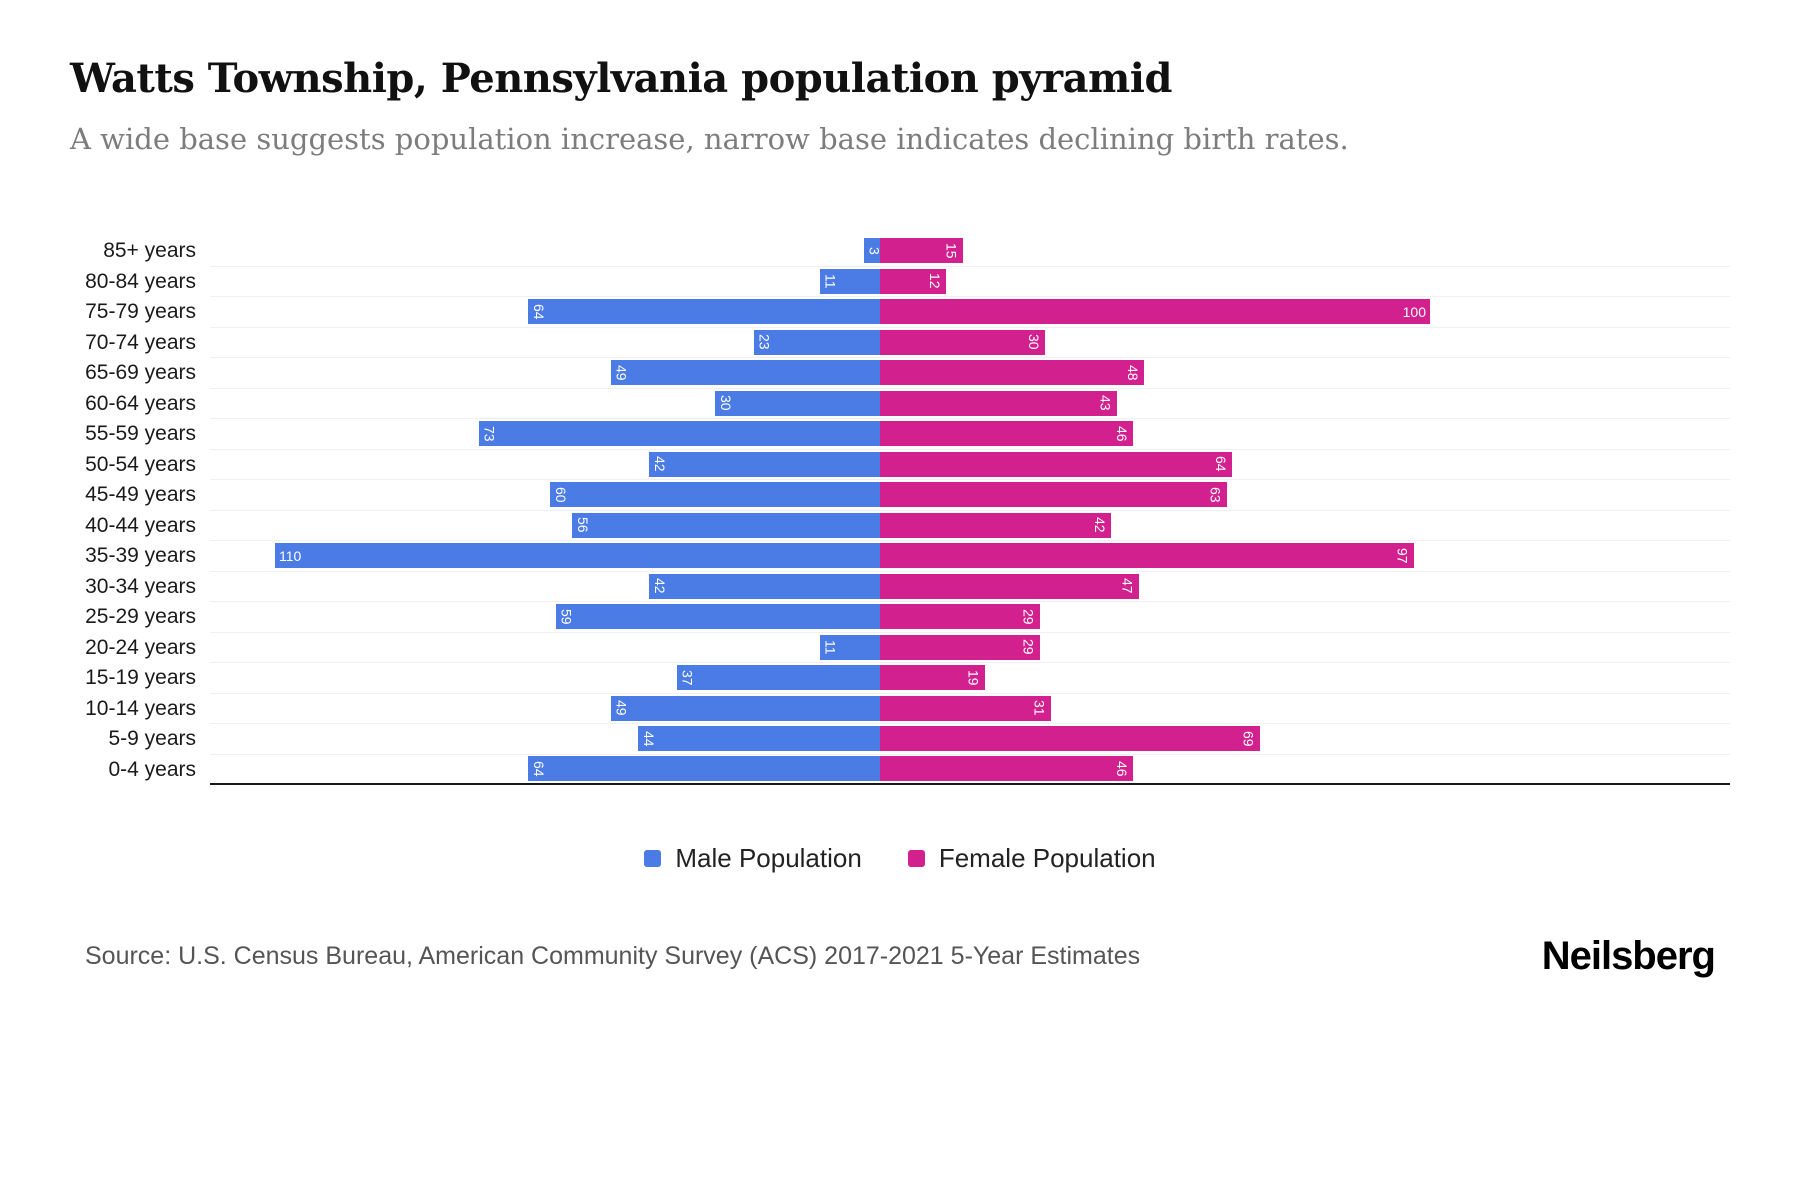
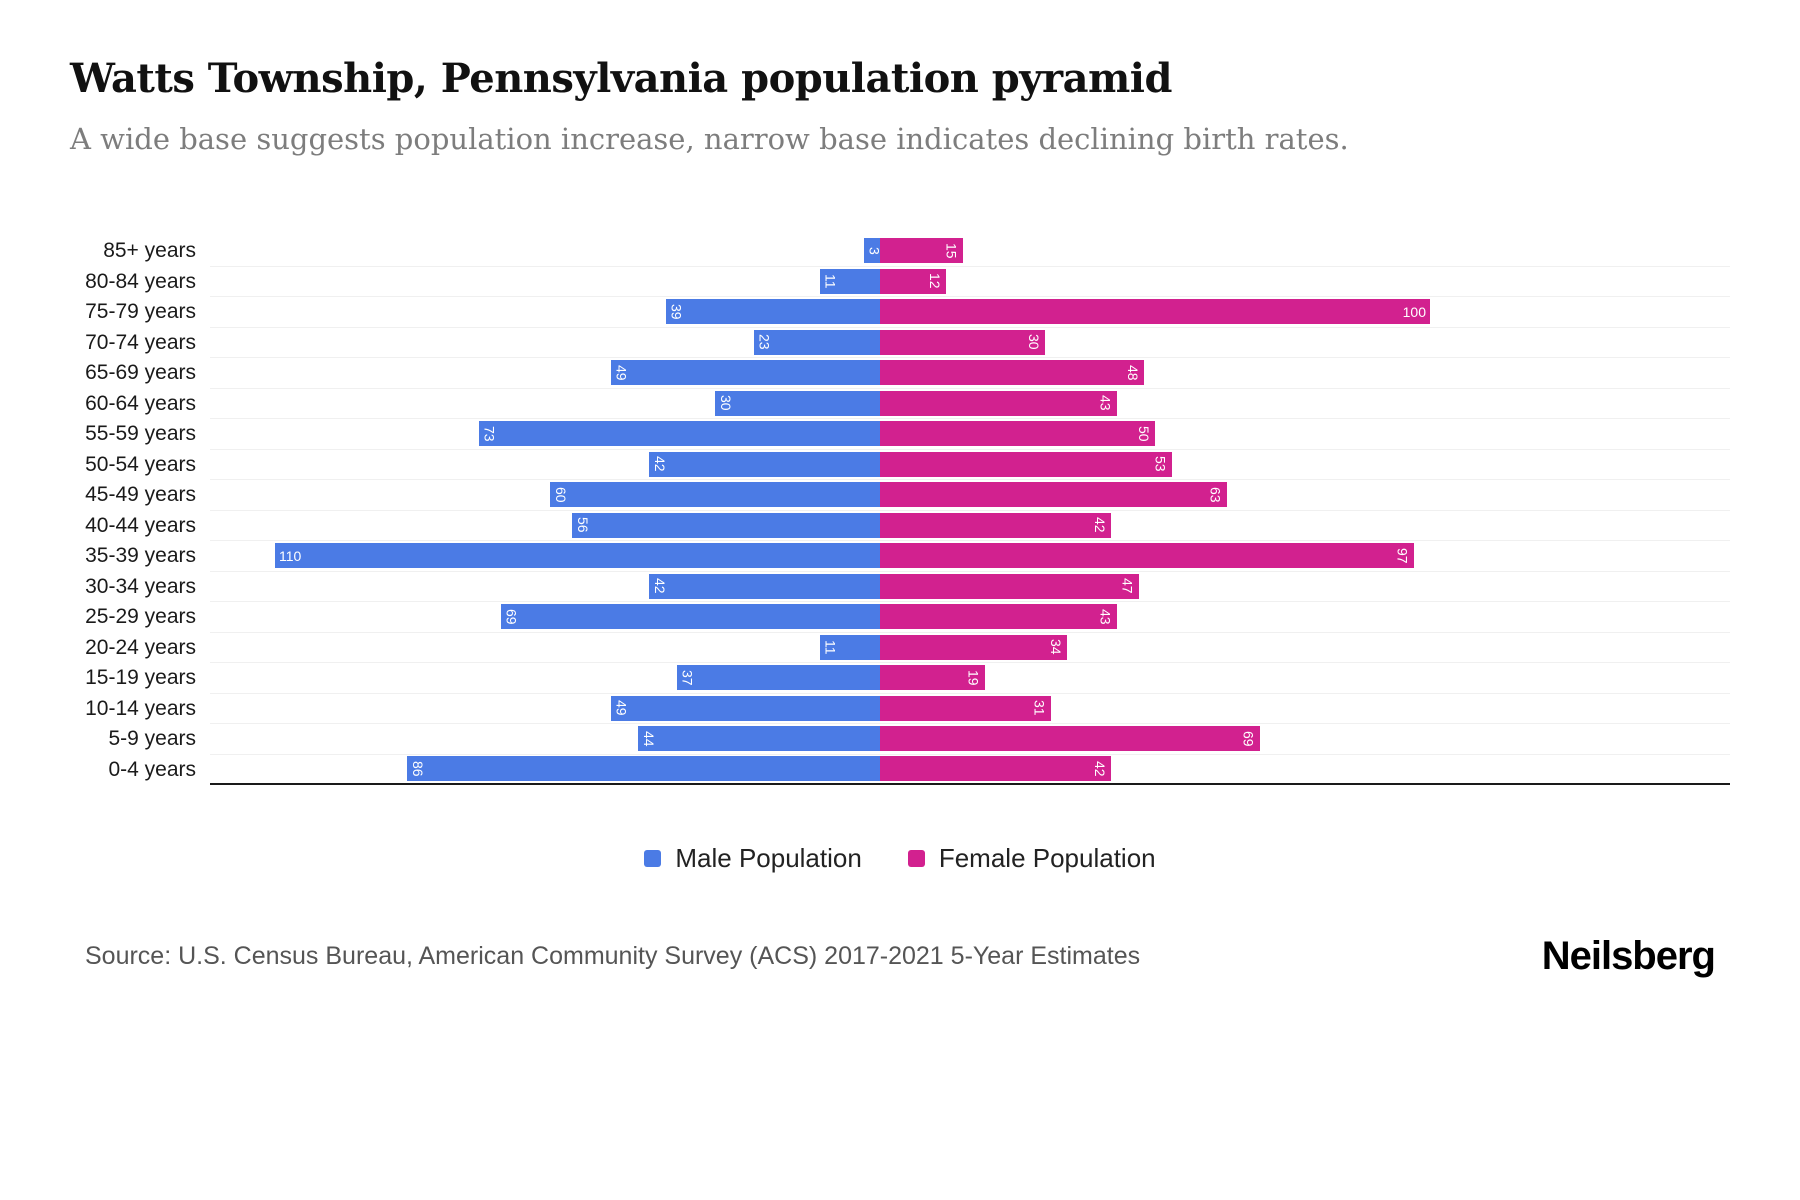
Male Population/75-79 years: 64 -> 39
Female Population/55-59 years: 46 -> 50
Female Population/50-54 years: 64 -> 53
Male Population/25-29 years: 59 -> 69
Female Population/25-29 years: 29 -> 43
Female Population/20-24 years: 29 -> 34
Male Population/0-4 years: 64 -> 86
Female Population/0-4 years: 46 -> 42
